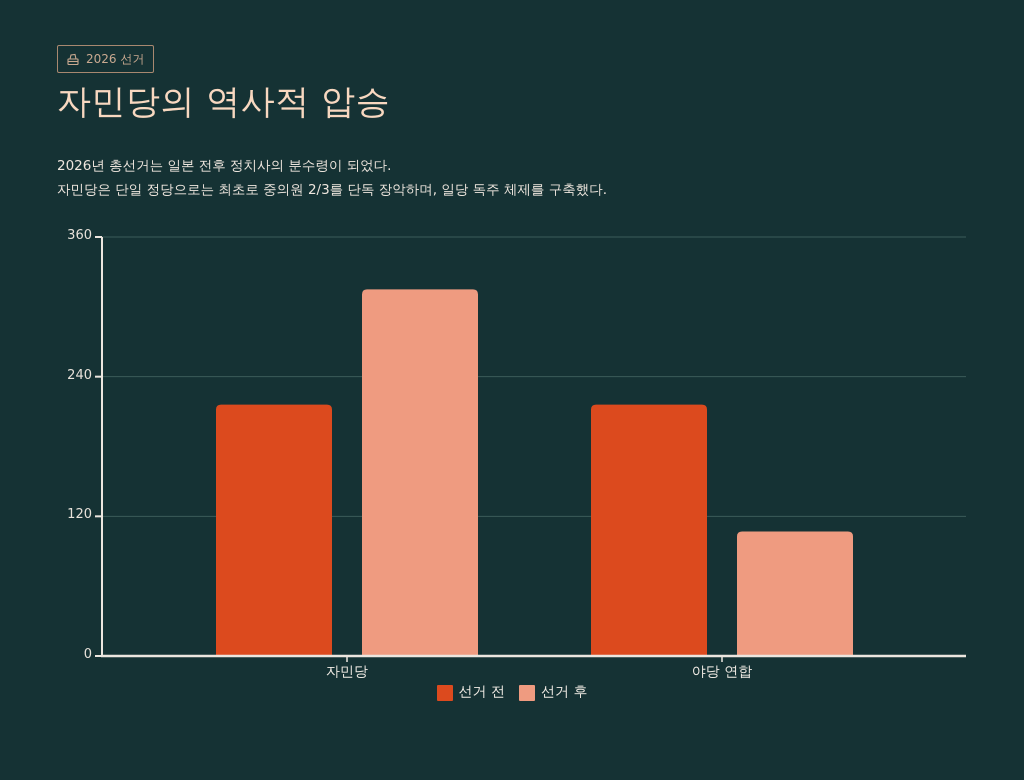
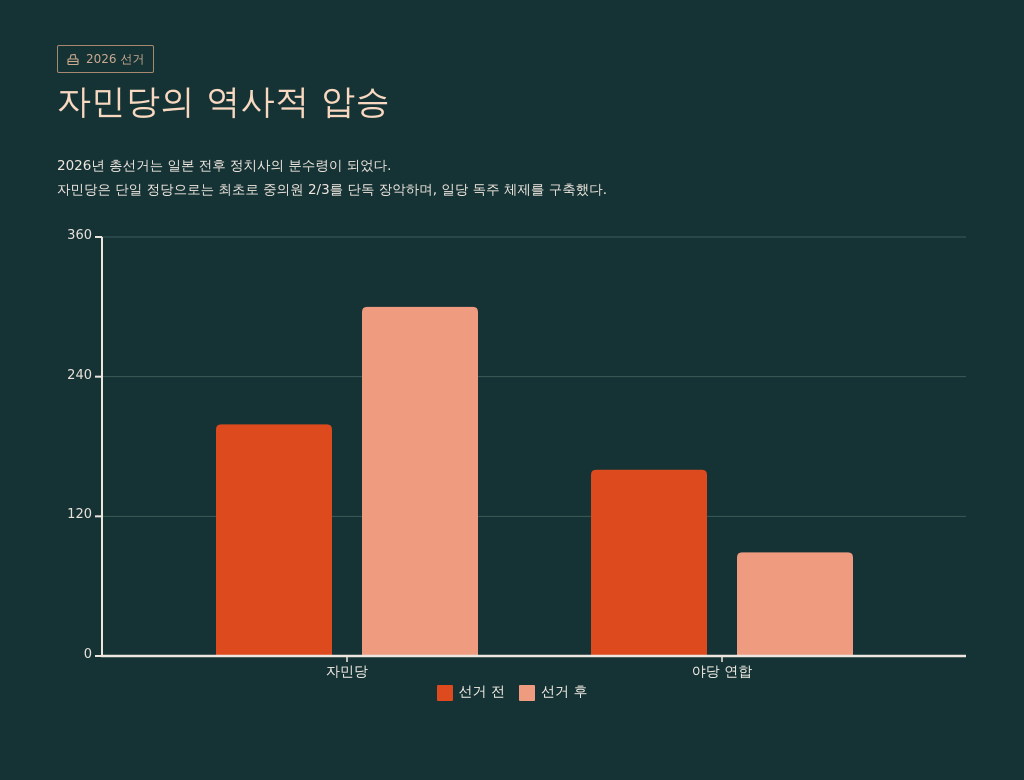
선거 전/자민당: 216 -> 199
선거 후/자민당: 315 -> 300
선거 전/야당 연합: 216 -> 160
선거 후/야당 연합: 107 -> 89
